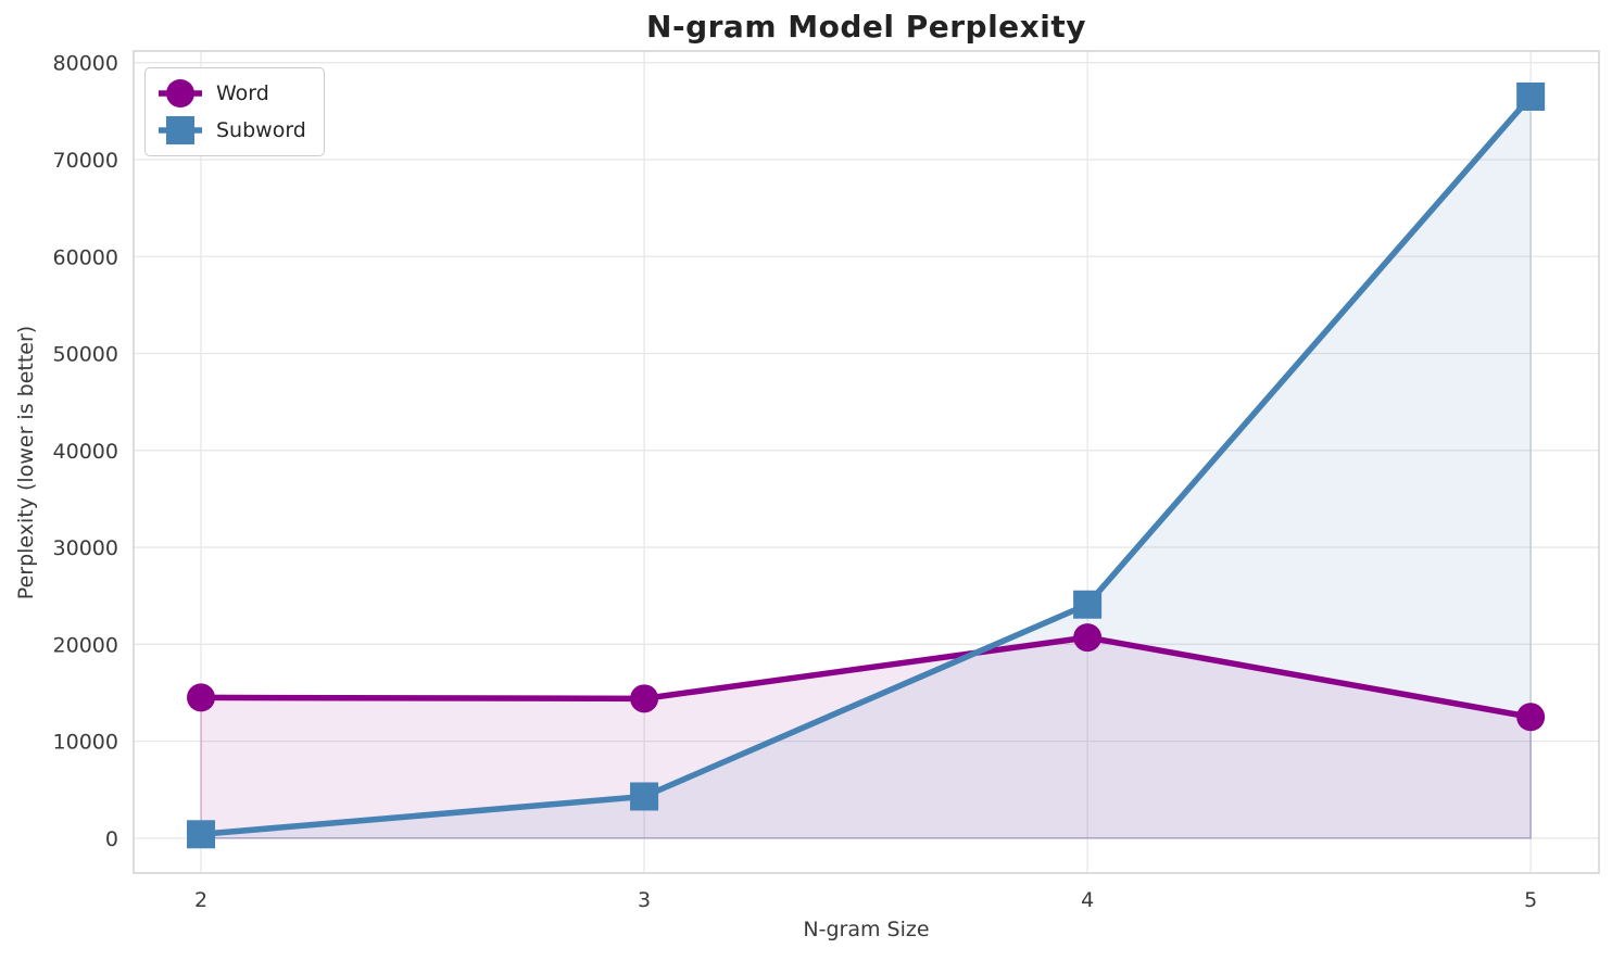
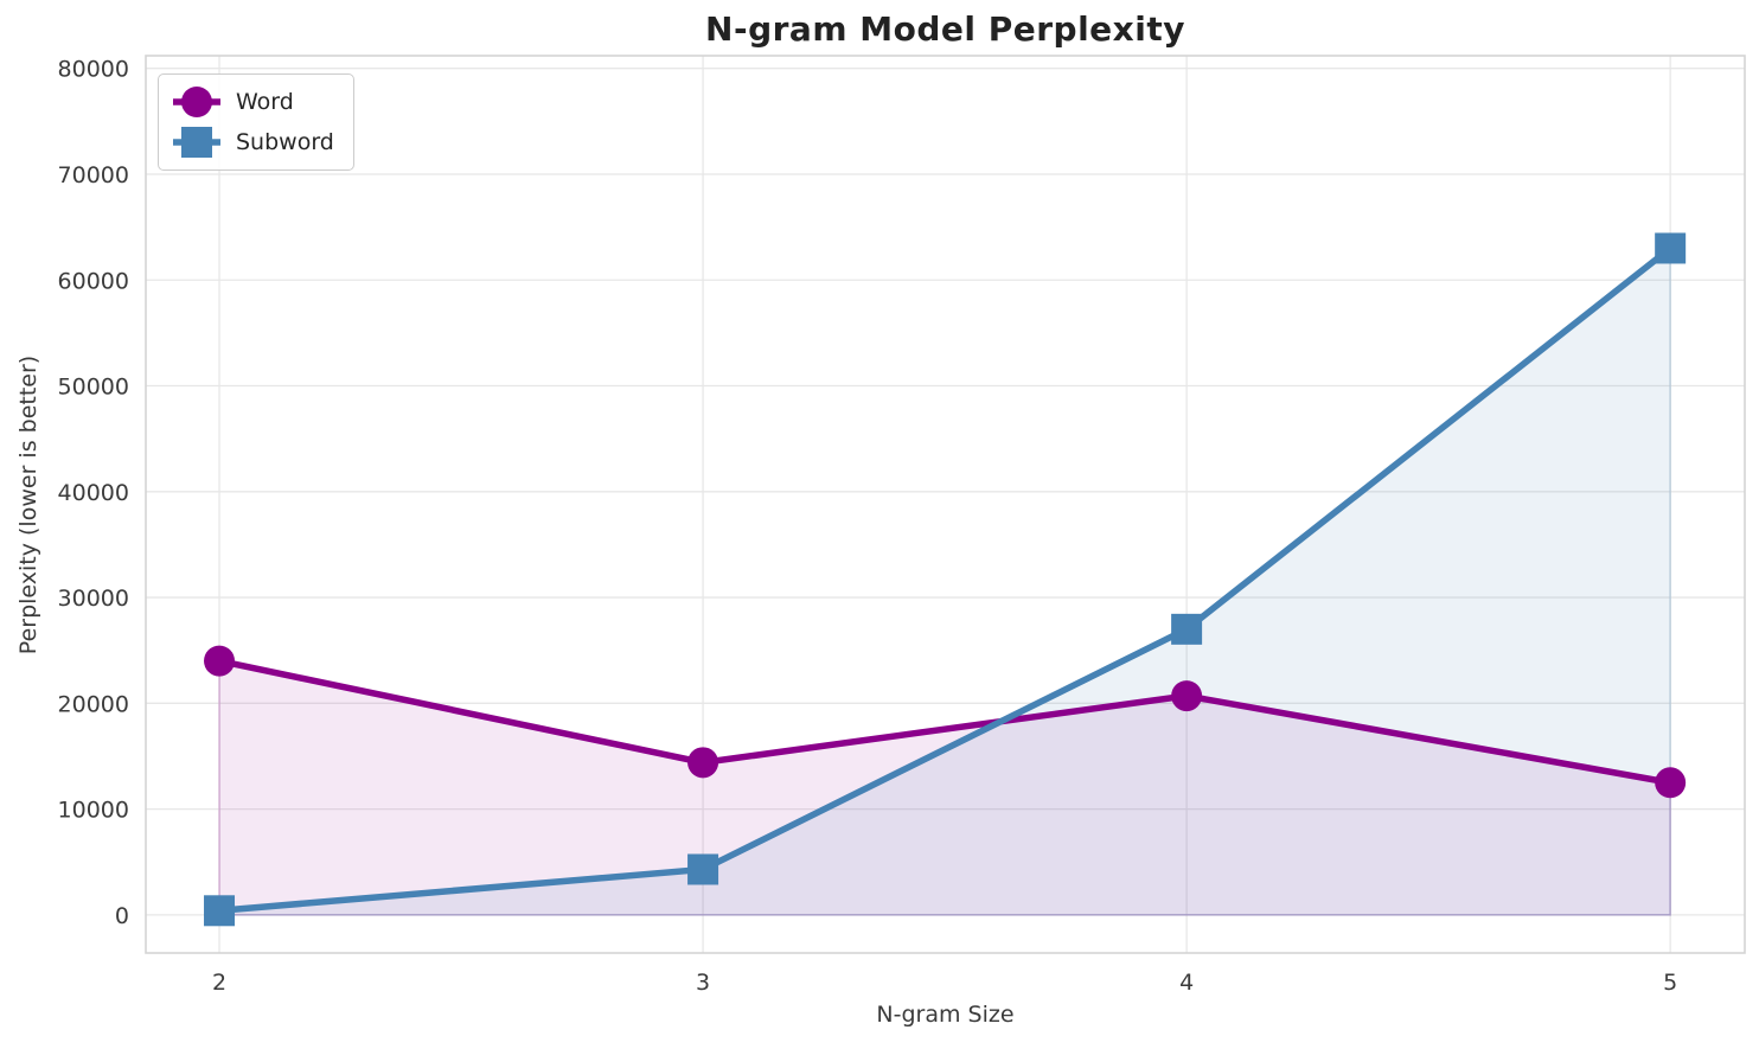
Word/2: 14000 -> 24000
Subword/4: 24000 -> 27000
Subword/5: 76000 -> 63000
